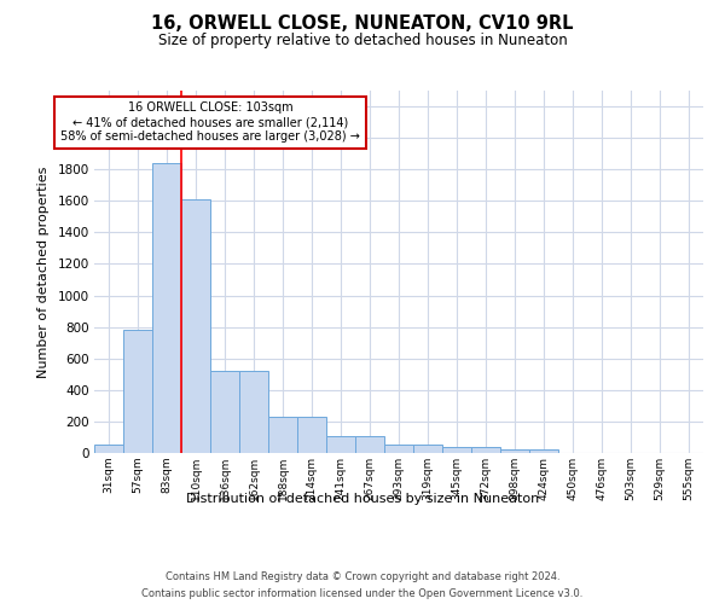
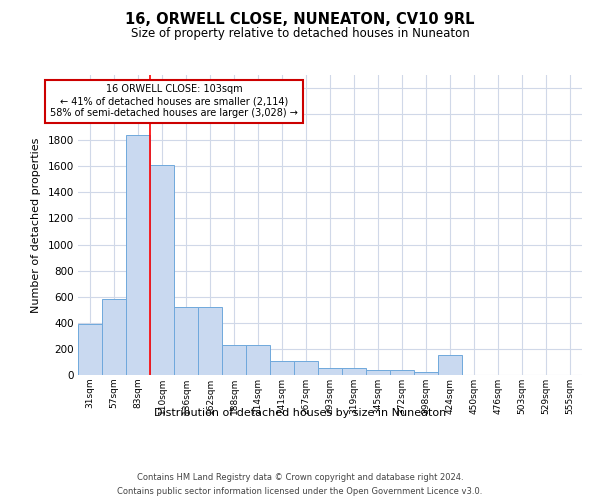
31sqm: 50 -> 390
57sqm: 780 -> 580
424sqm: 20 -> 150
